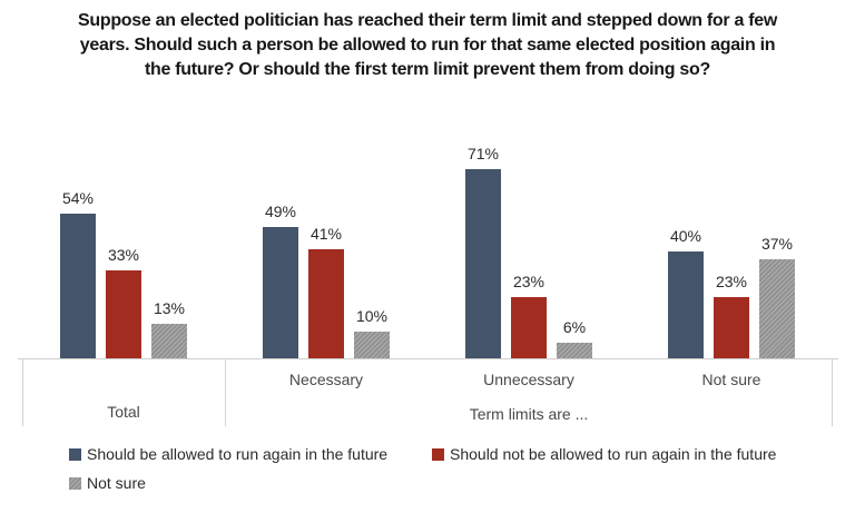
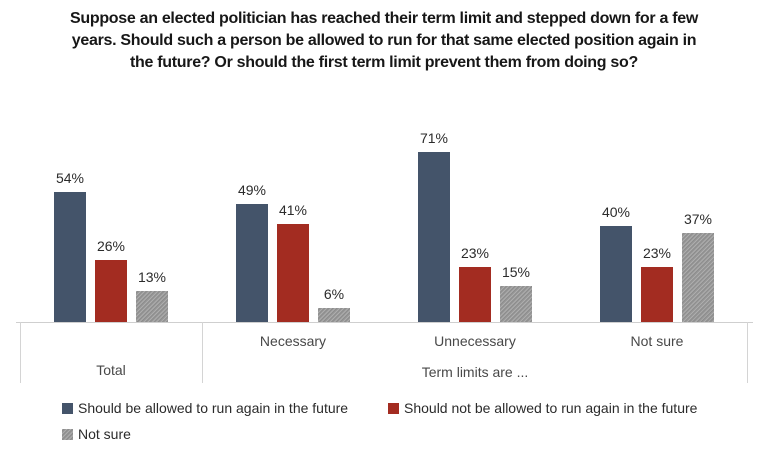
Should not be allowed to run again in the future/Total: 33% -> 26%
Not sure/Necessary: 10% -> 6%
Not sure/Unnecessary: 6% -> 15%
